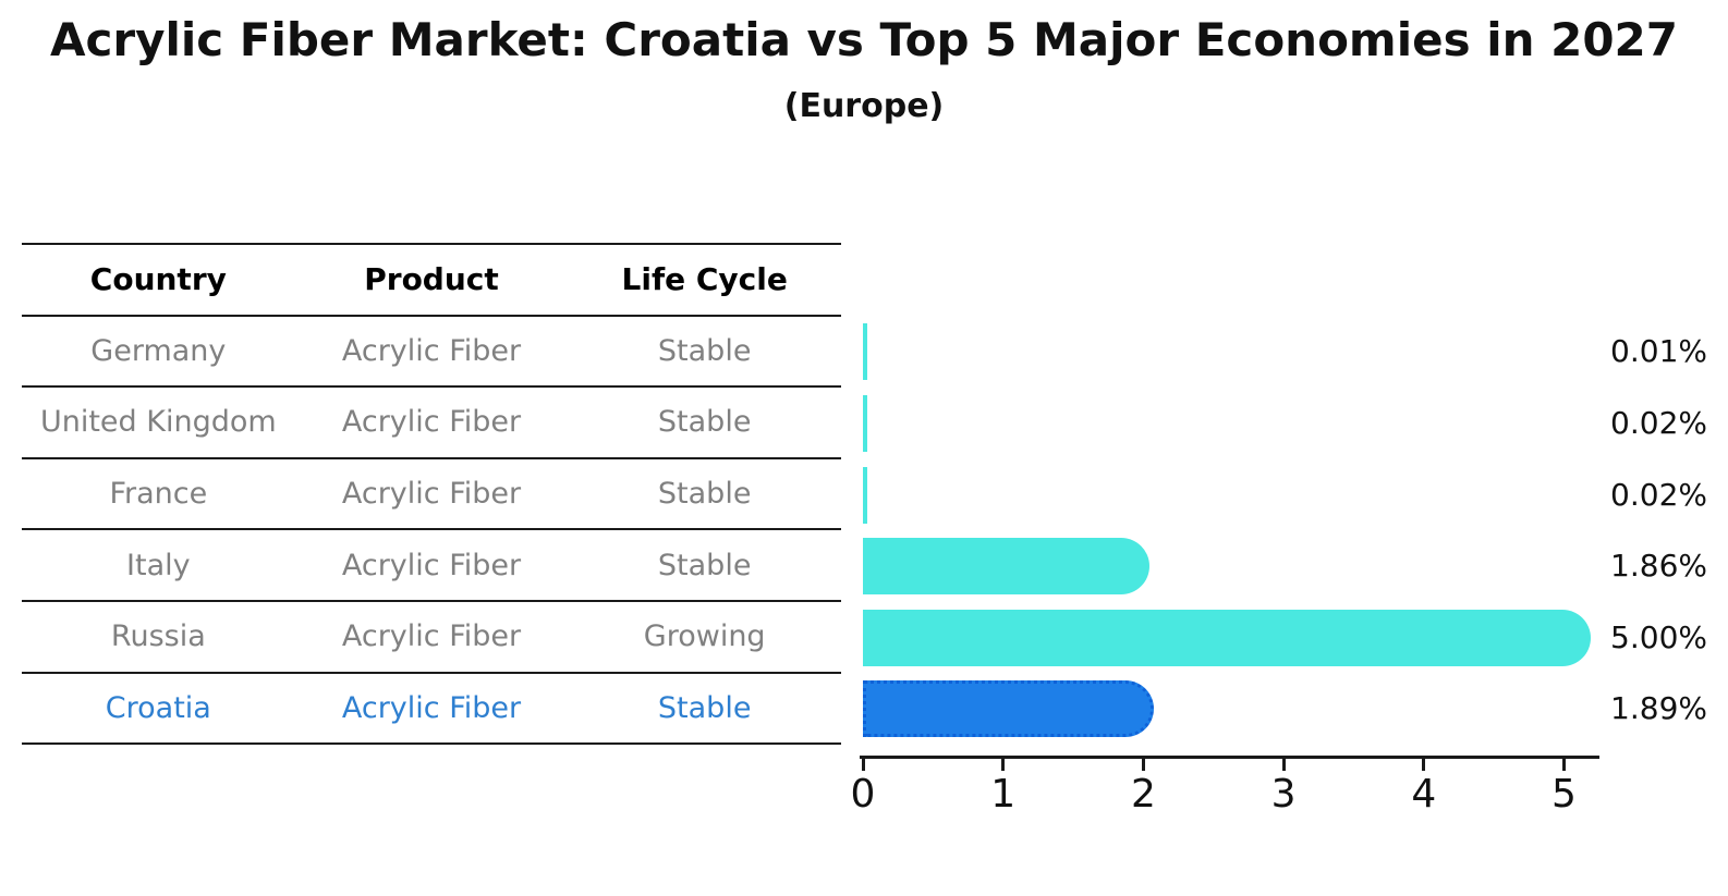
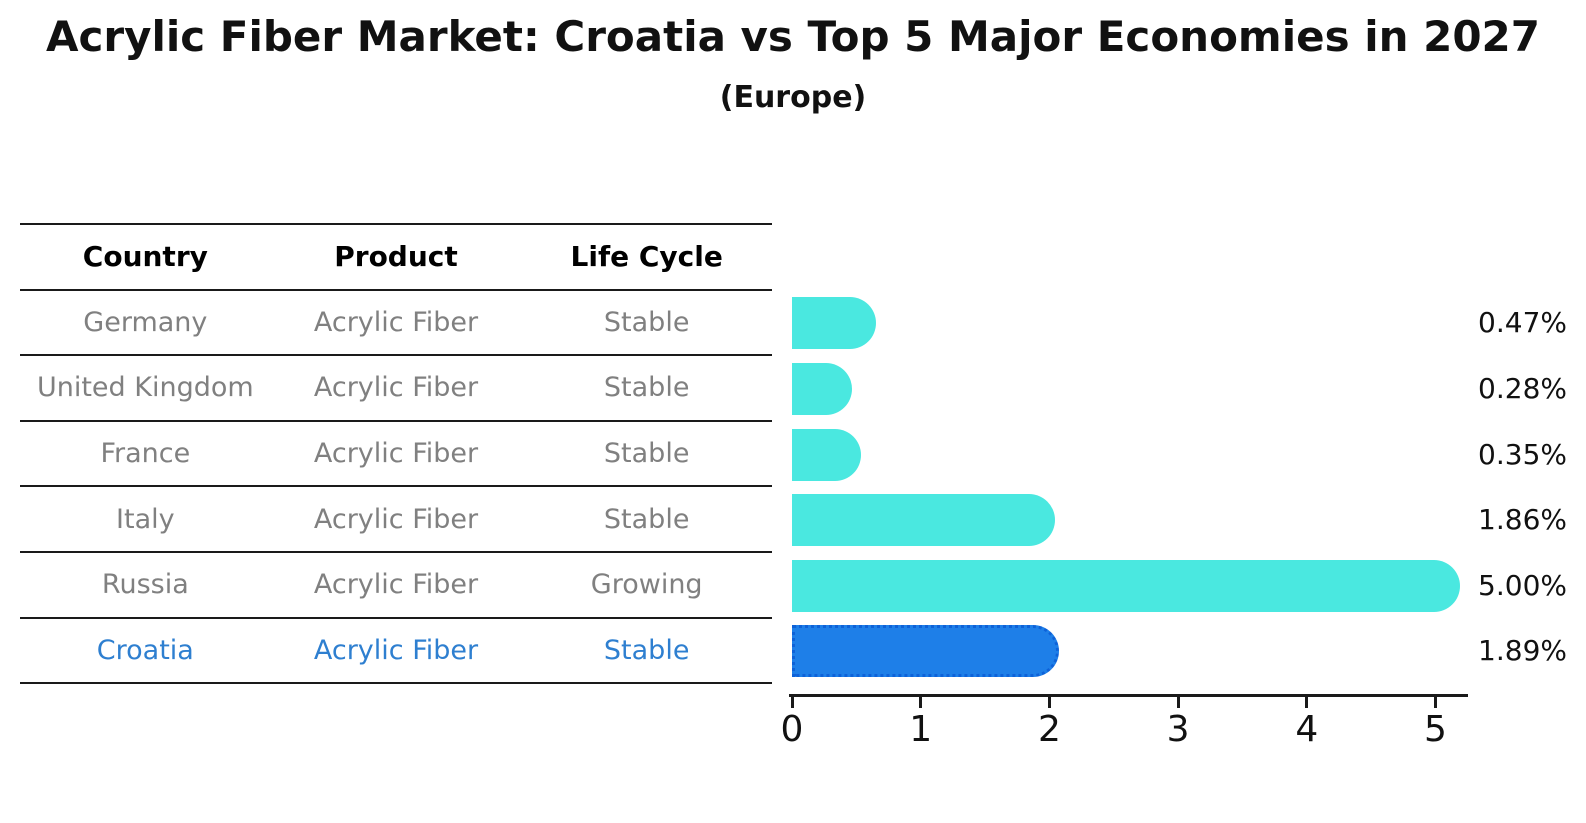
Germany: 0.01% -> 0.47%
United Kingdom: 0.02% -> 0.28%
France: 0.02% -> 0.35%
